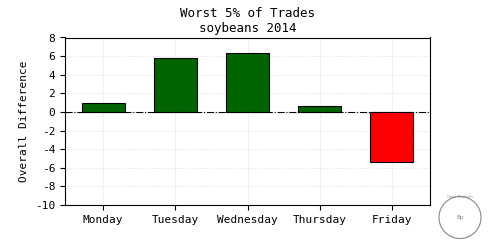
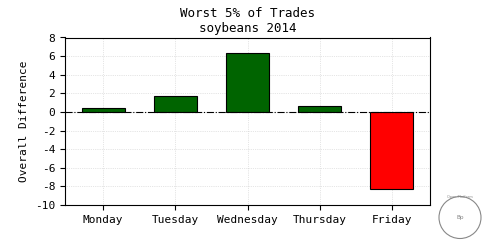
Monday: 1.0 -> 0.4
Tuesday: 5.8 -> 1.8
Friday: -5.4 -> -8.3
